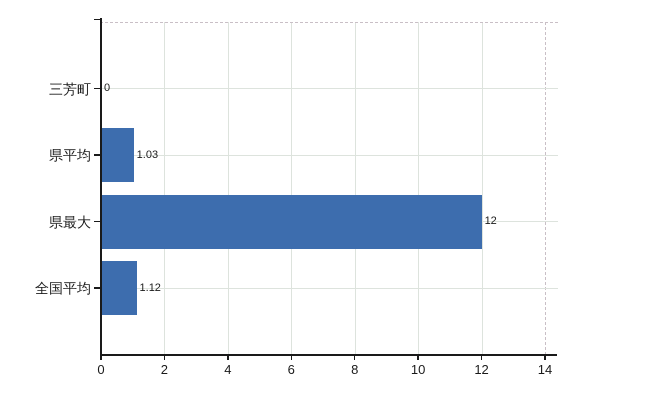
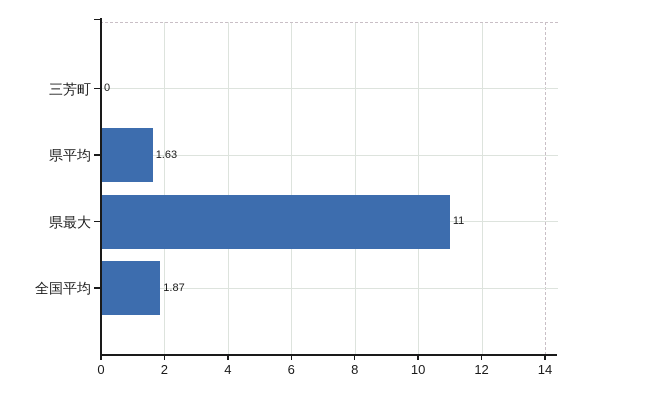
県平均: 1.03 -> 1.63
県最大: 12 -> 11
全国平均: 1.12 -> 1.87
